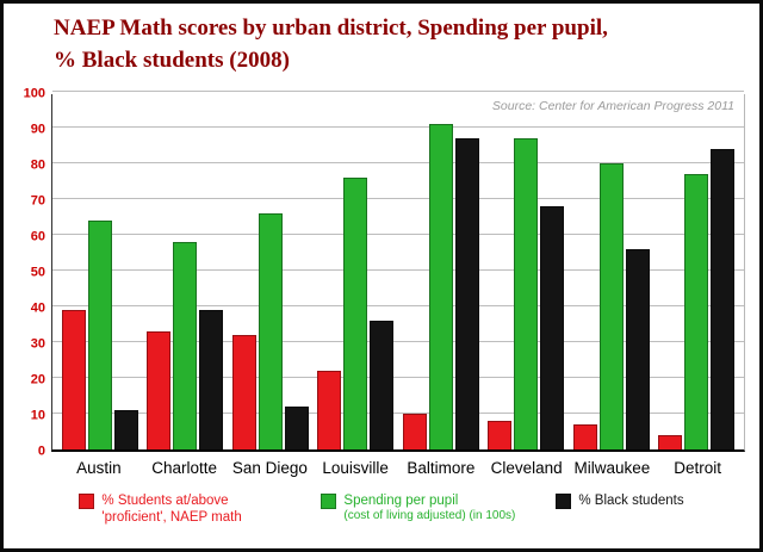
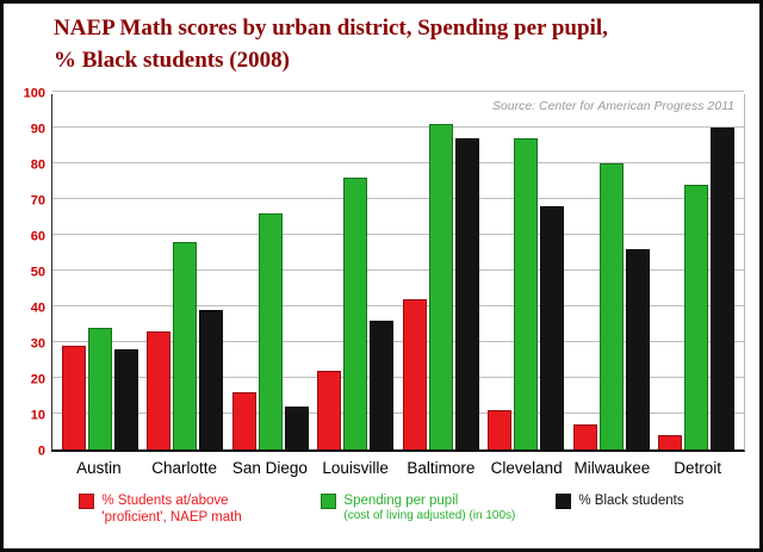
% Students at/above 'proficient', NAEP math/Austin: 39 -> 29
Spending per pupil/Austin: 64 -> 34
% Black students/Austin: 11 -> 28
% Students at/above 'proficient', NAEP math/San Diego: 32 -> 16
% Students at/above 'proficient', NAEP math/Baltimore: 10 -> 42
% Students at/above 'proficient', NAEP math/Cleveland: 8 -> 11
Spending per pupil/Detroit: 77 -> 74
% Black students/Detroit: 84 -> 90
